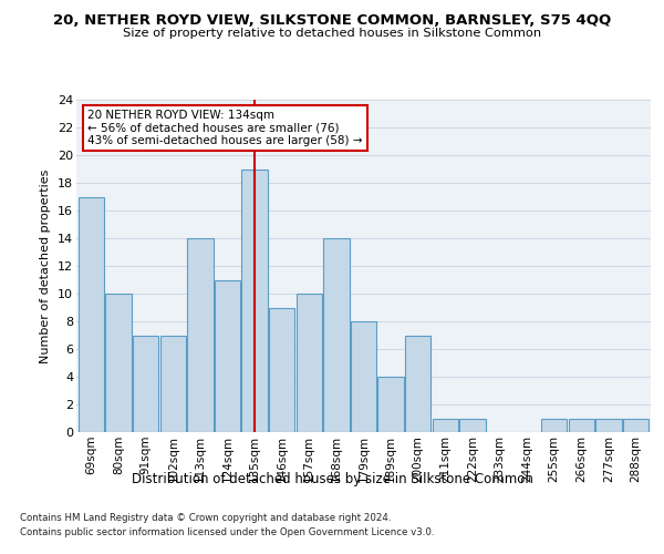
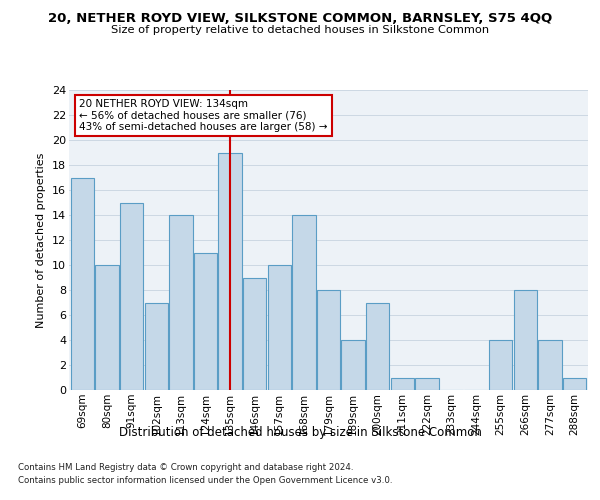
91sqm: 7 -> 15
255sqm: 1 -> 4
266sqm: 1 -> 8
277sqm: 1 -> 4
